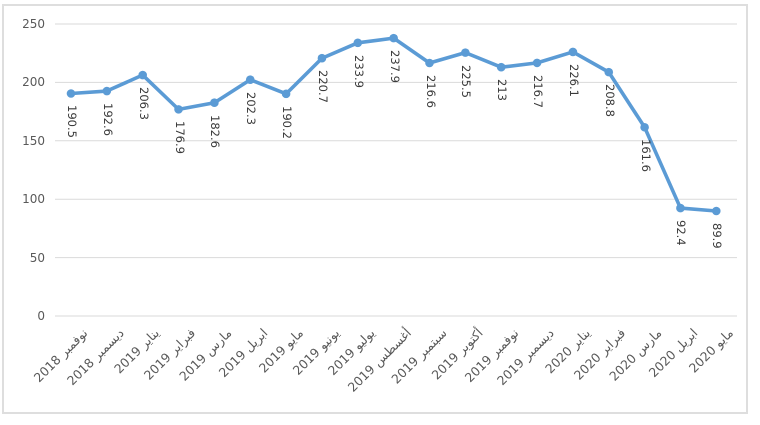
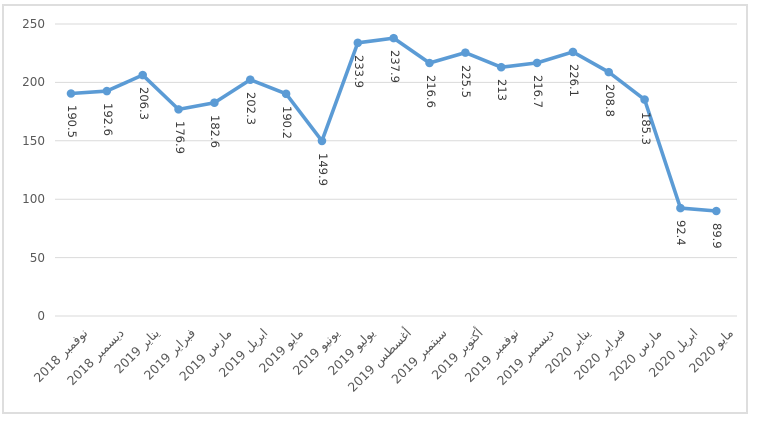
يونيو 2019: 220.7 -> 149.9
مارس 2020: 161.6 -> 185.3
